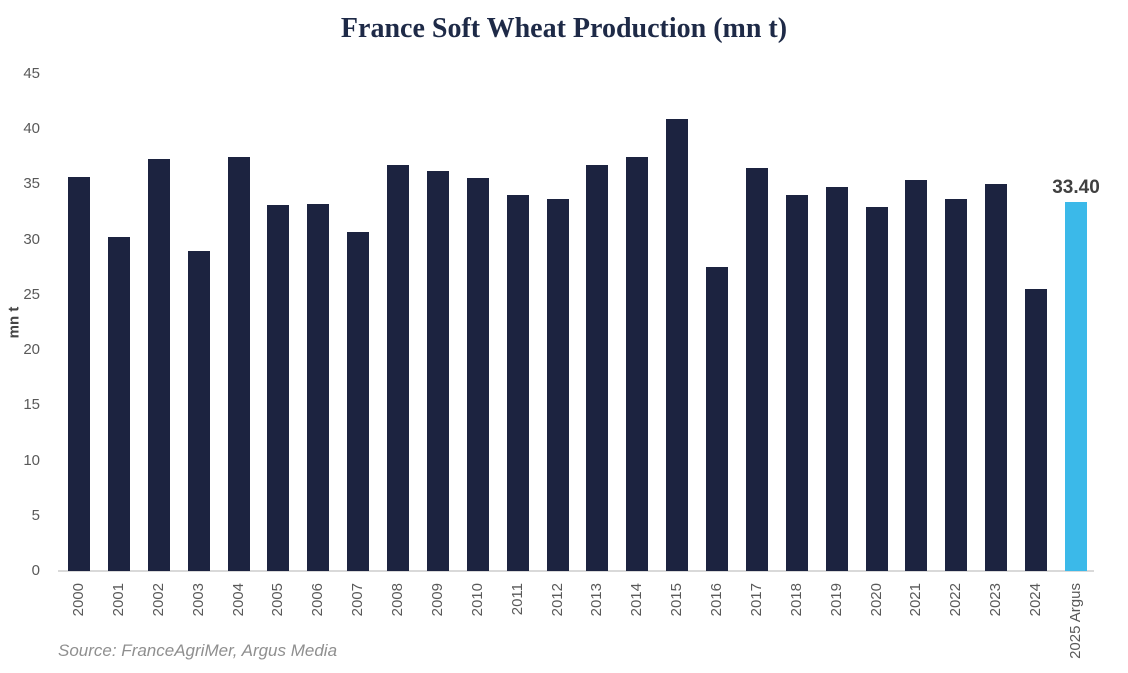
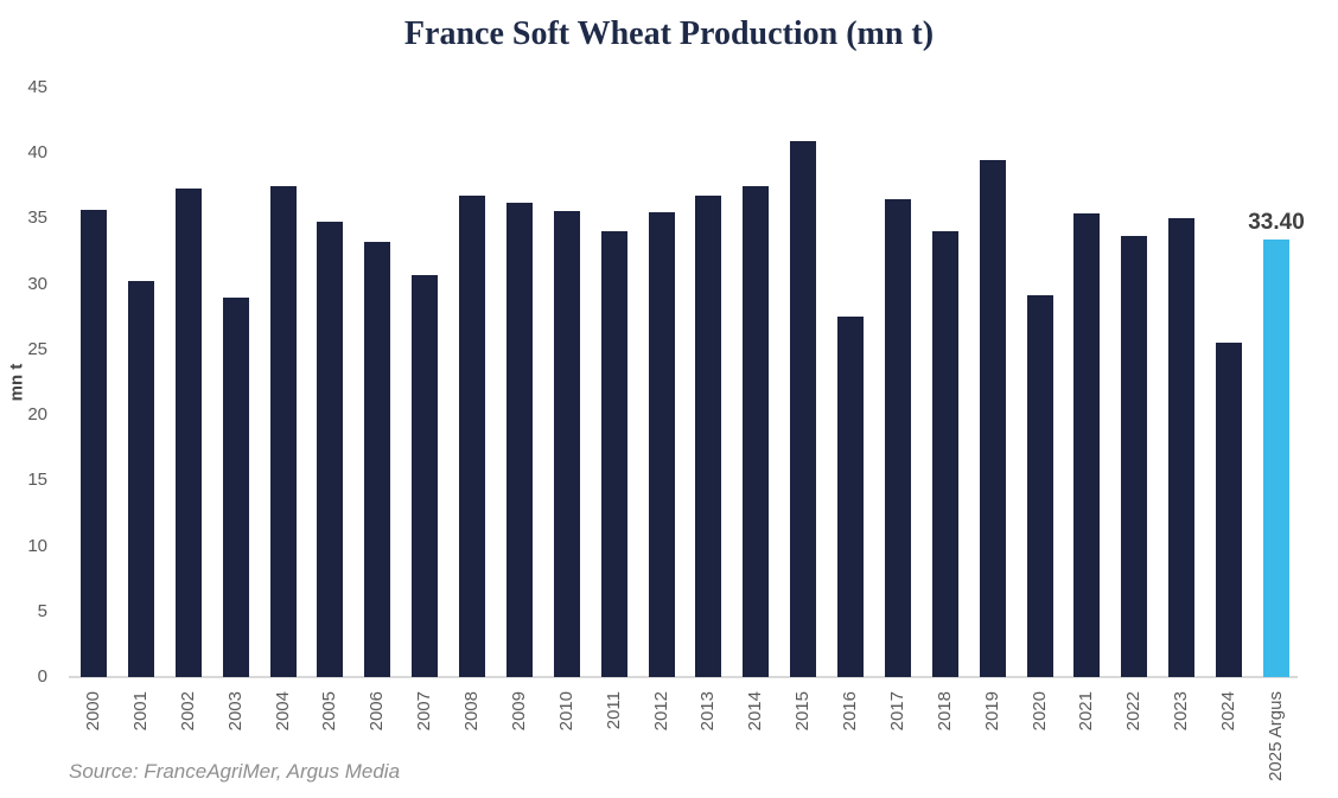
2005: 33.1 -> 34.8
2012: 33.7 -> 35.5
2019: 34.8 -> 39.5
2020: 33.0 -> 29.2
